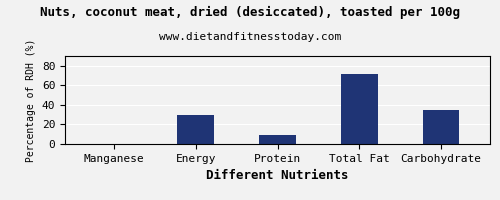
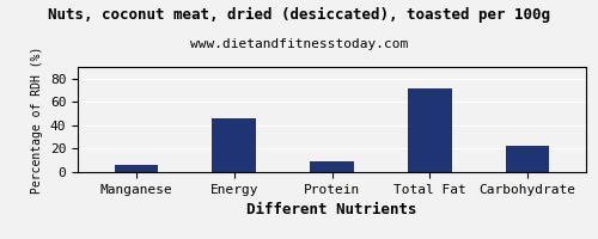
Manganese: 0 -> 6
Energy: 30 -> 46
Carbohydrate: 35 -> 22
